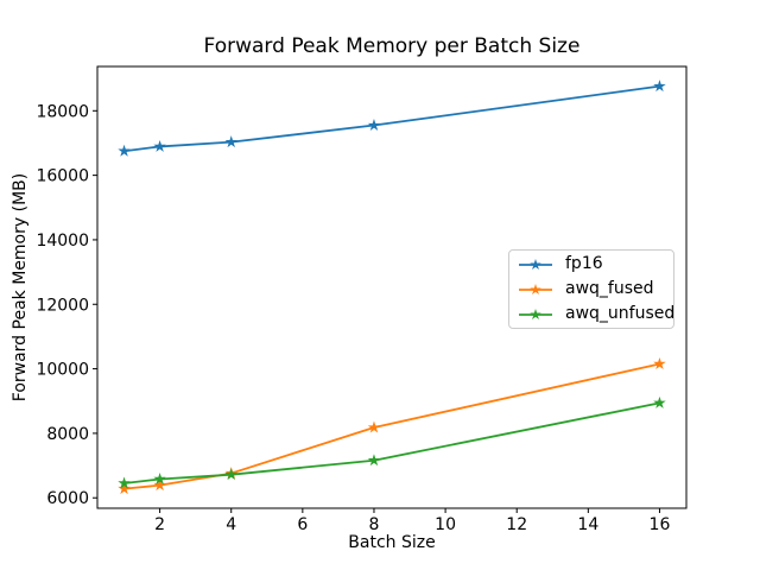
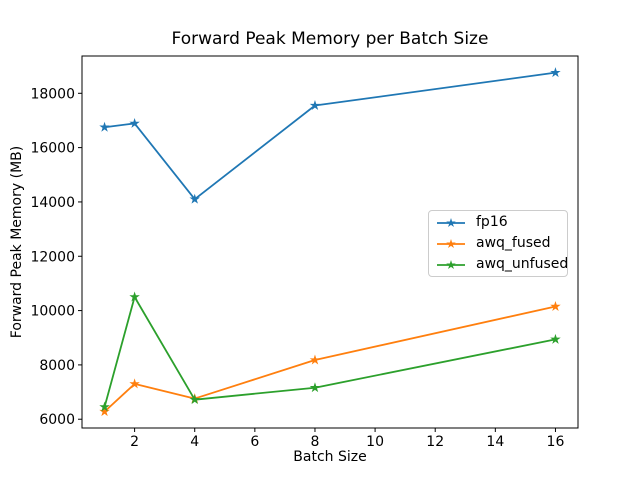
awq_fused/2: 6400 -> 7300
awq_unfused/2: 6600 -> 10500
fp16/4: 17000 -> 14100
